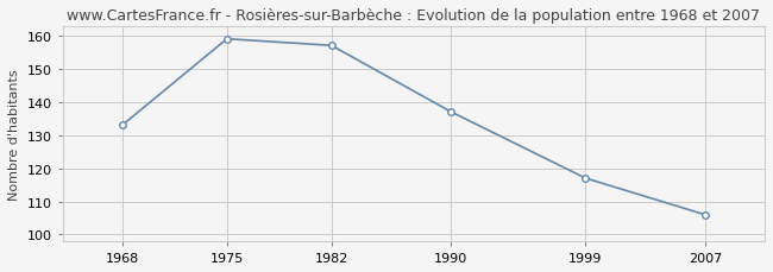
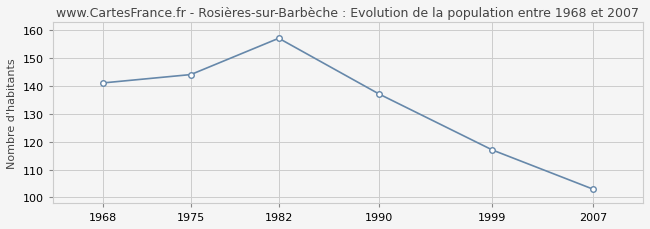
1968: 133 -> 141
1975: 159 -> 144
2007: 106 -> 103
